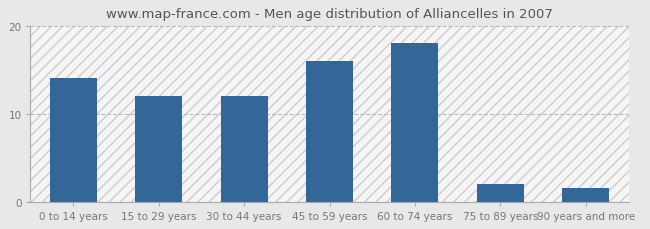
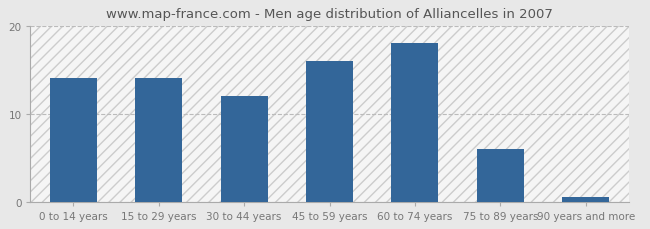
15 to 29 years: 12.0 -> 14.0
75 to 89 years: 2.0 -> 6.0
90 years and more: 1.6 -> 0.5
